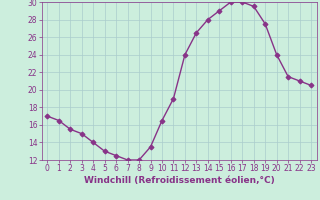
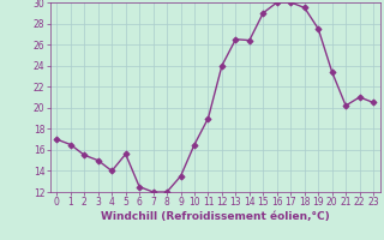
5: 13.0 -> 15.6
14: 28.0 -> 26.4
20: 24.0 -> 23.4
21: 21.5 -> 20.2
